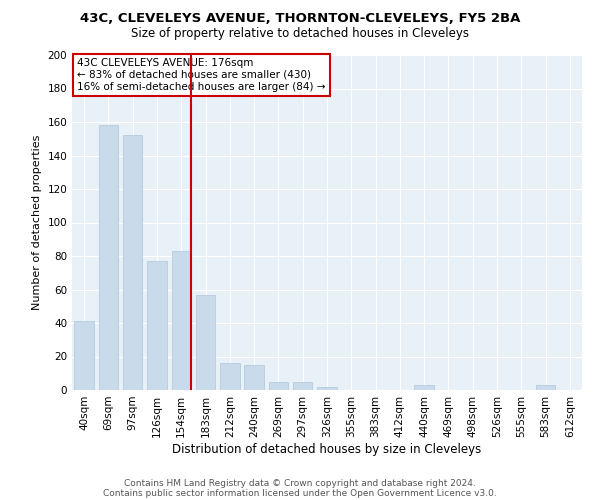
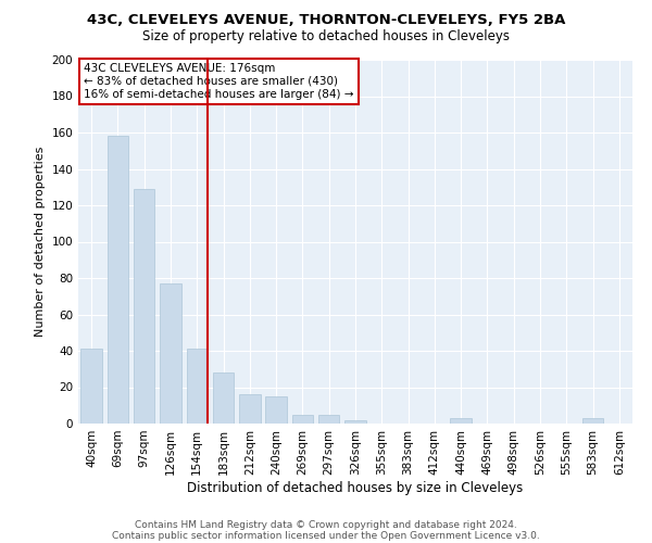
97sqm: 152 -> 129
154sqm: 83 -> 41
183sqm: 57 -> 28
